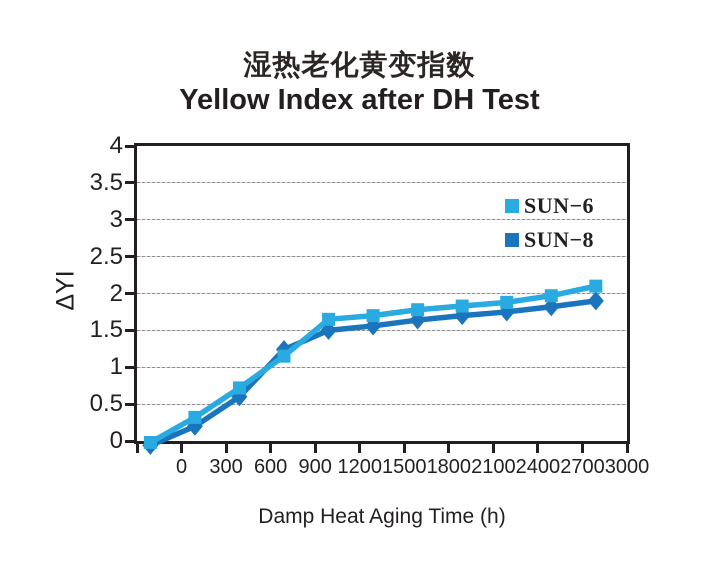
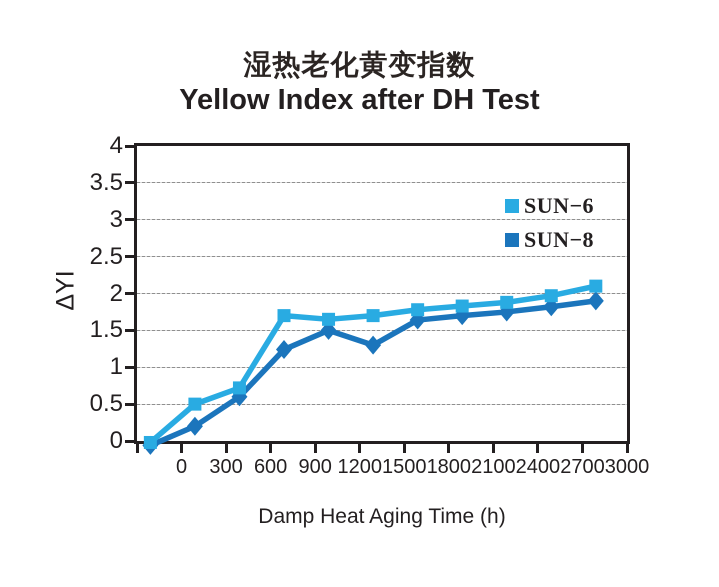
SUN−6/300: 0.3 -> 0.5
SUN−6/900: 1.1 -> 1.7
SUN−8/1500: 1.6 -> 1.3
